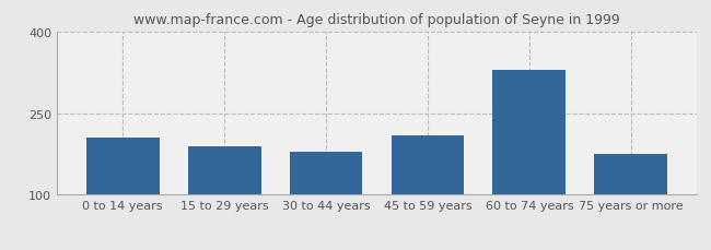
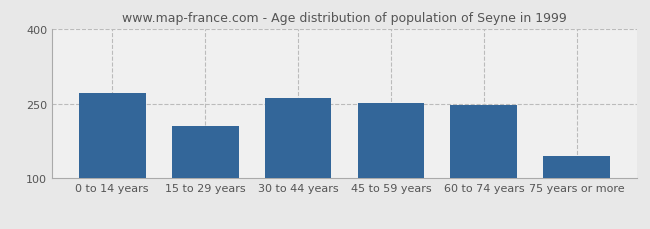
0 to 14 years: 205 -> 272
15 to 29 years: 190 -> 205
30 to 44 years: 180 -> 262
45 to 59 years: 210 -> 252
60 to 74 years: 330 -> 248
75 years or more: 175 -> 145
